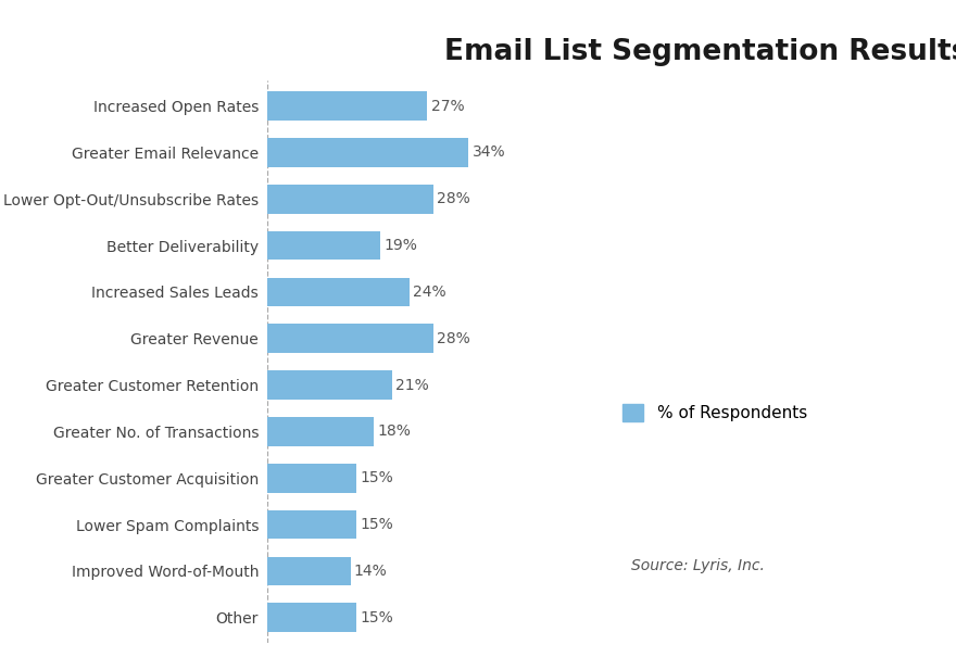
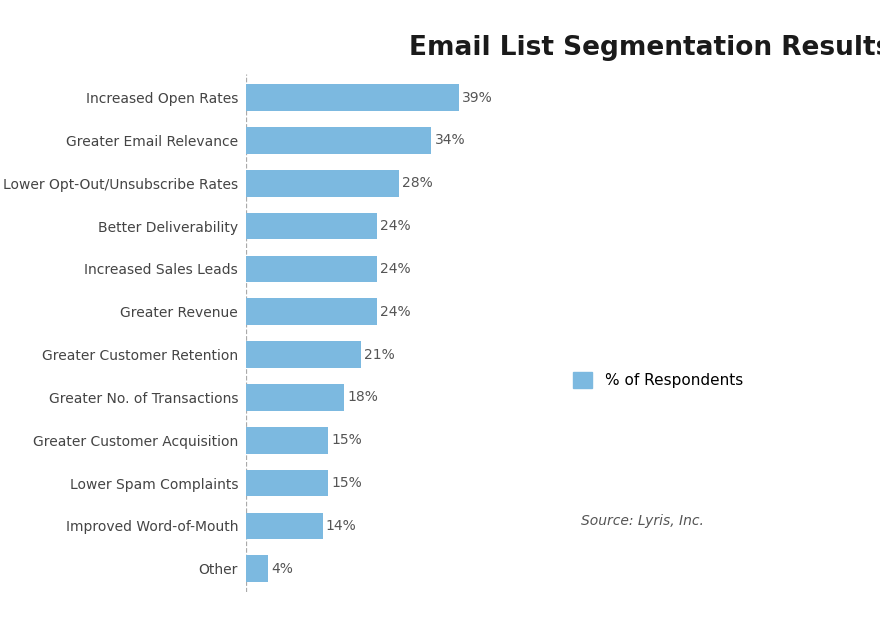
Increased Open Rates: 27% -> 39%
Better Deliverability: 19% -> 24%
Greater Revenue: 28% -> 24%
Other: 15% -> 4%
